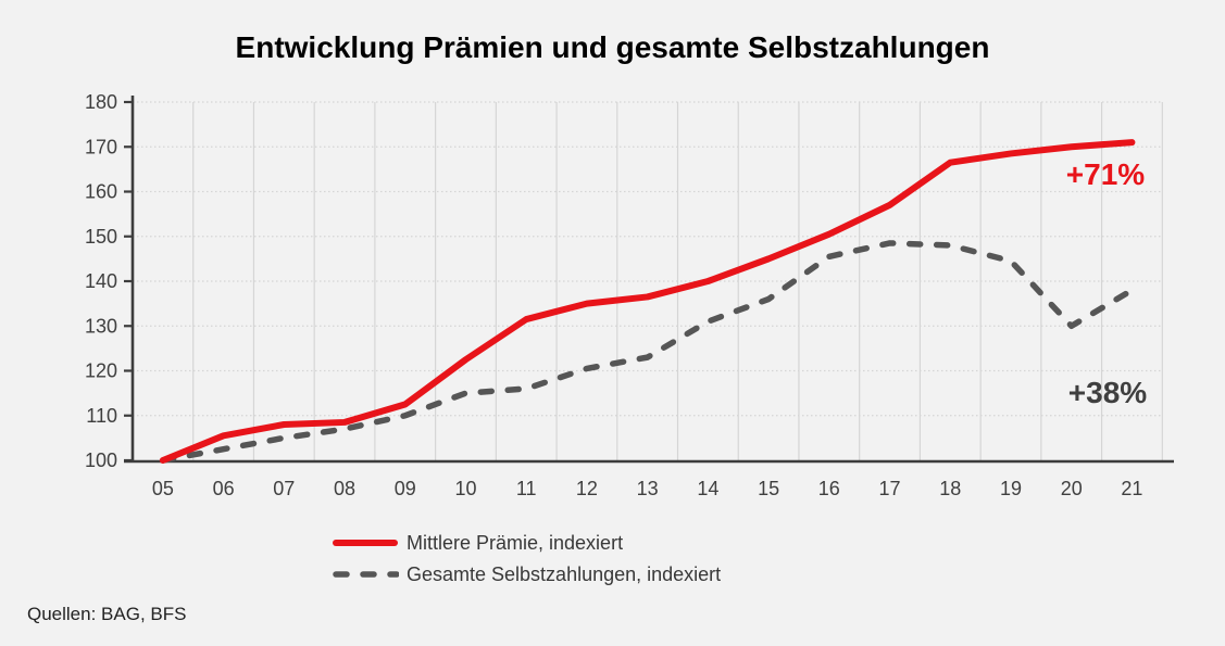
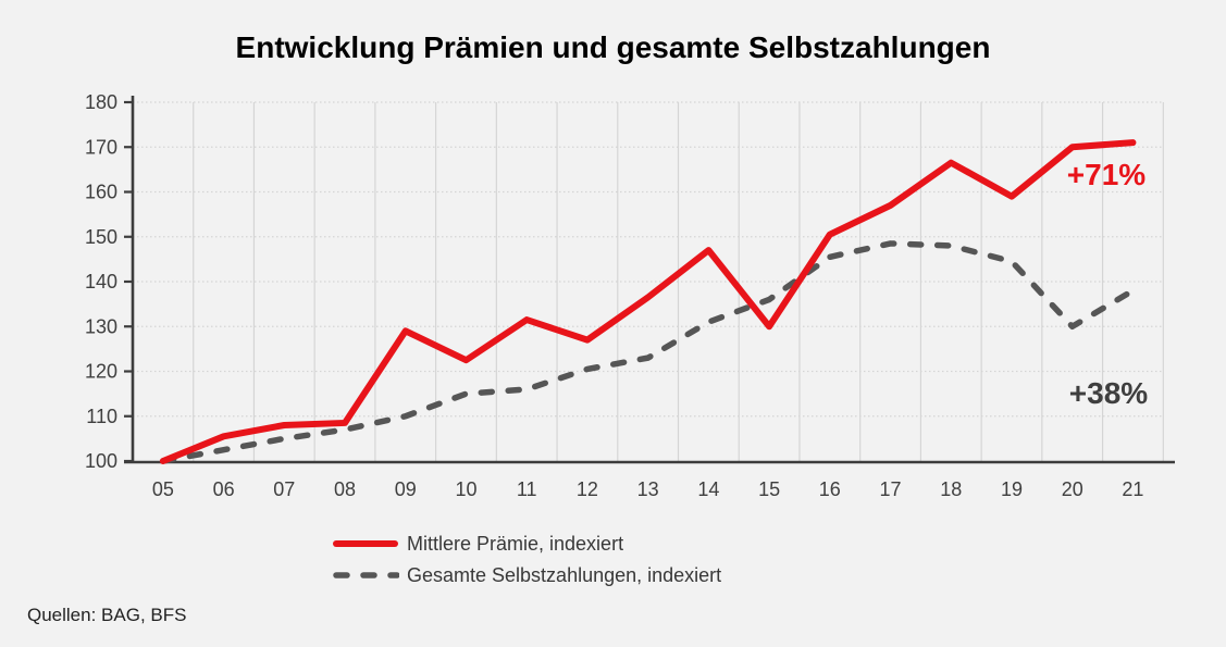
Mittlere Prämie, indexiert/09: 112 -> 129
Mittlere Prämie, indexiert/12: 135 -> 127
Mittlere Prämie, indexiert/14: 140 -> 147
Mittlere Prämie, indexiert/15: 145 -> 130
Mittlere Prämie, indexiert/19: 168 -> 159
